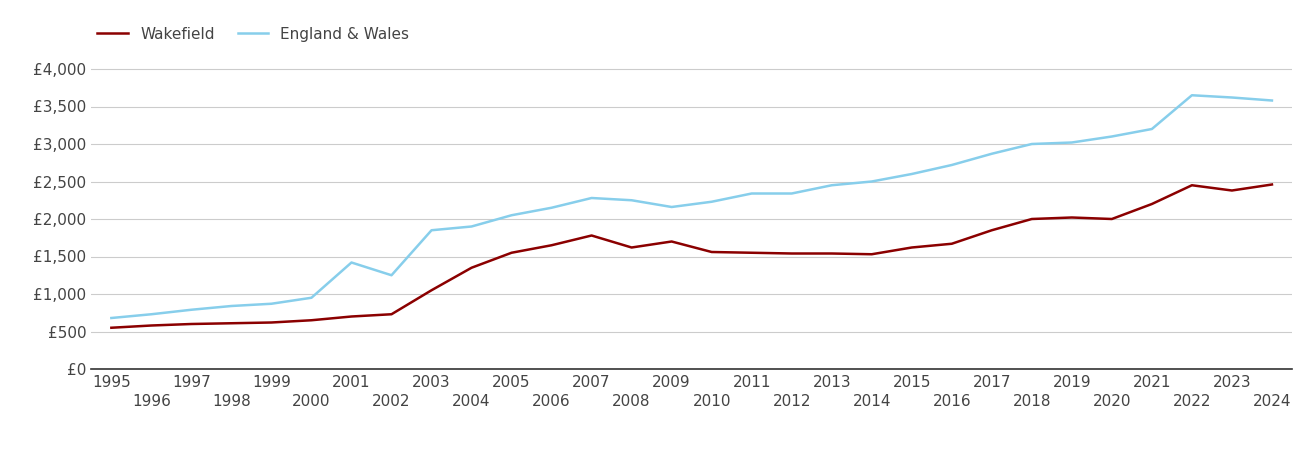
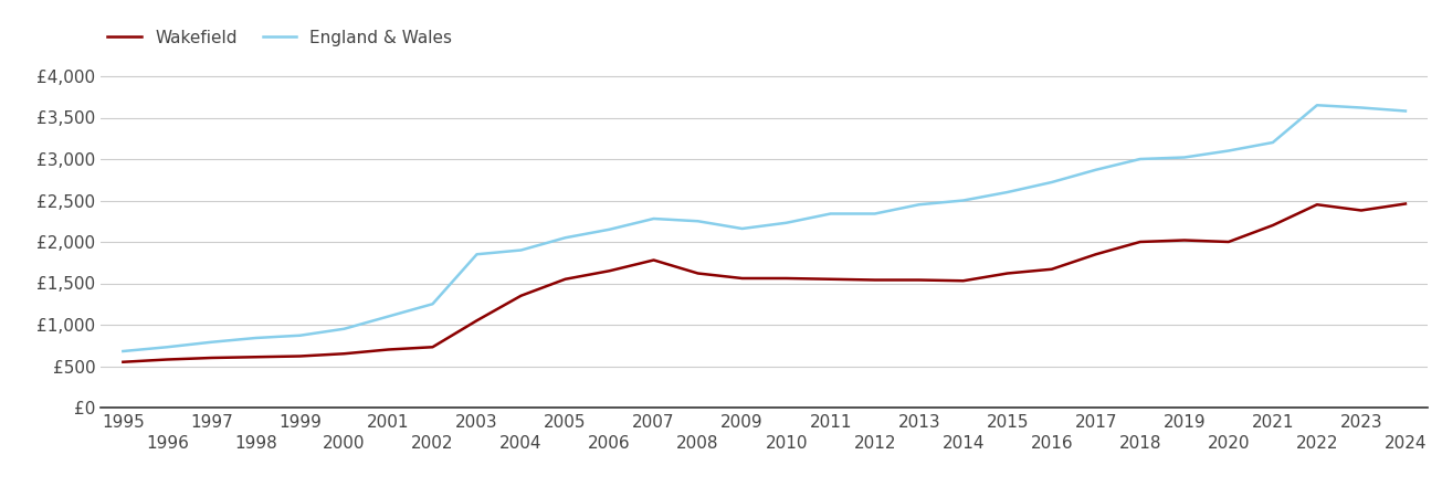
England & Wales/2001: £1,420 -> £1,100
Wakefield/2009: £1,700 -> £1,560
